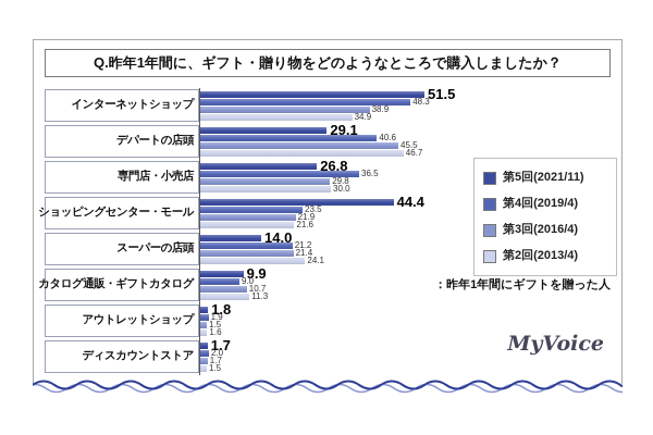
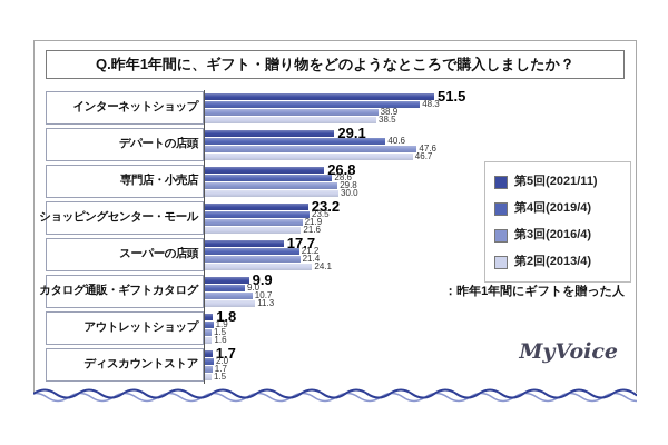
第2回(2013/4)/インターネットショップ: 34.9 -> 38.5
第3回(2016/4)/デパートの店頭: 45.5 -> 47.6
第4回(2019/4)/専門店・小売店: 36.5 -> 28.6
第5回(2021/11)/ショッピングセンター・モール: 44.4 -> 23.2
第5回(2021/11)/スーパーの店頭: 14.0 -> 17.7
